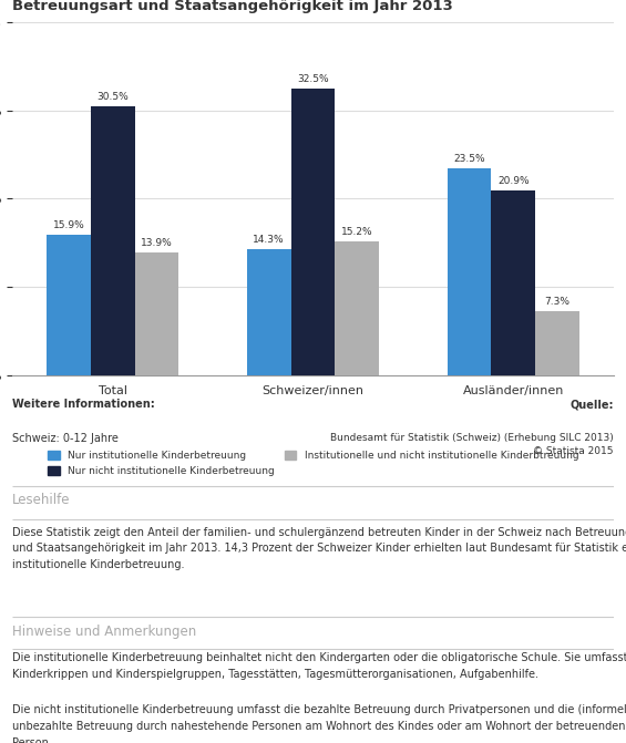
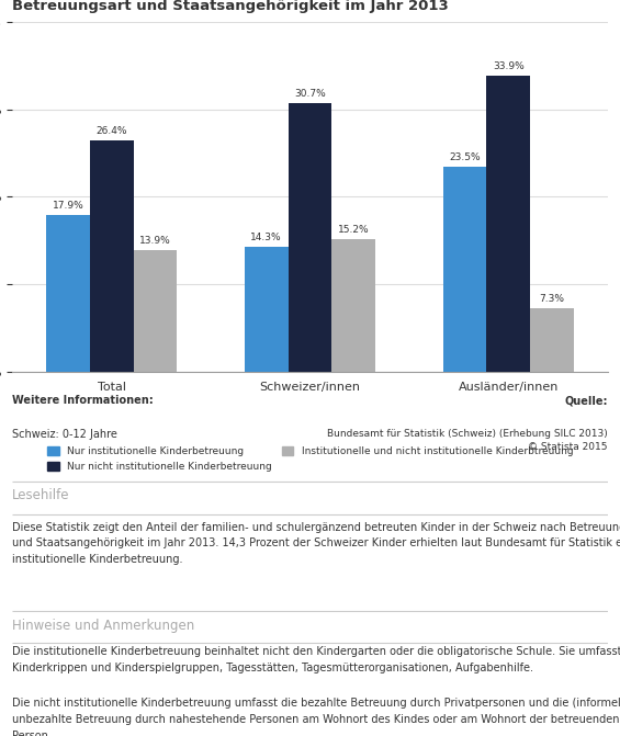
Nur institutionelle Kinderbetreuung/Total: 15.9% -> 17.9%
Nur nicht institutionelle Kinderbetreuung/Total: 30.5% -> 26.4%
Nur nicht institutionelle Kinderbetreuung/Schweizer/innen: 32.5% -> 30.7%
Nur nicht institutionelle Kinderbetreuung/Ausländer/innen: 20.9% -> 33.9%
